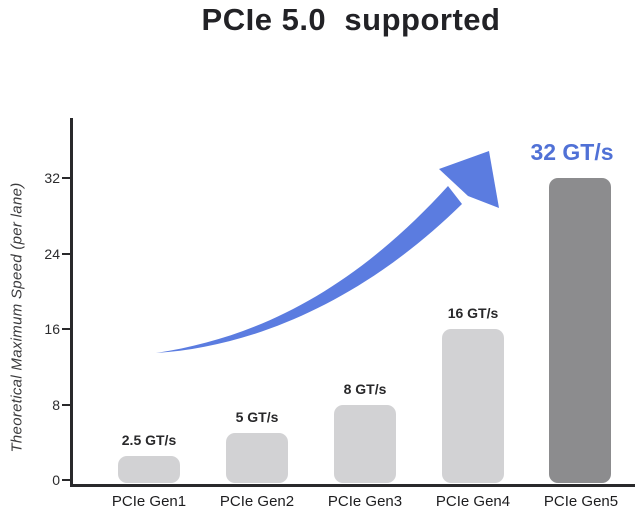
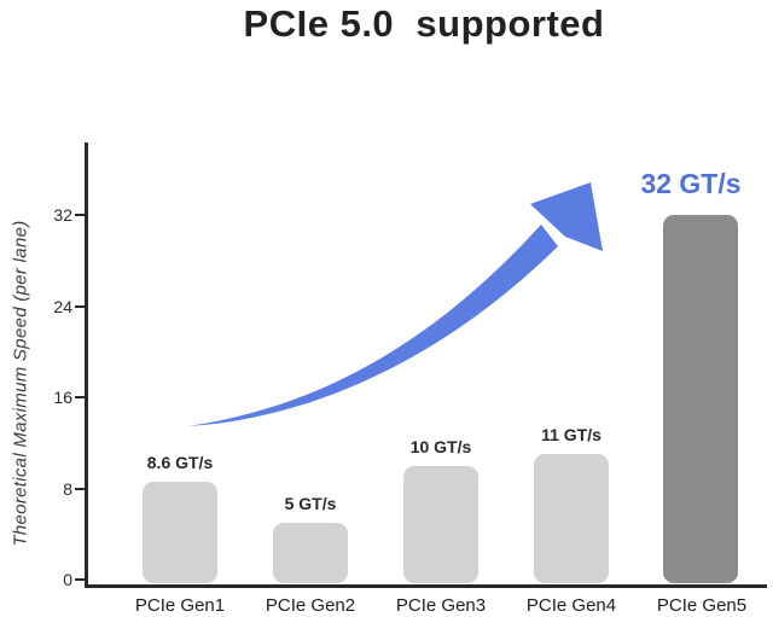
PCIe Gen1: 2.5 -> 8.6
PCIe Gen3: 8 -> 10
PCIe Gen4: 16 -> 11
